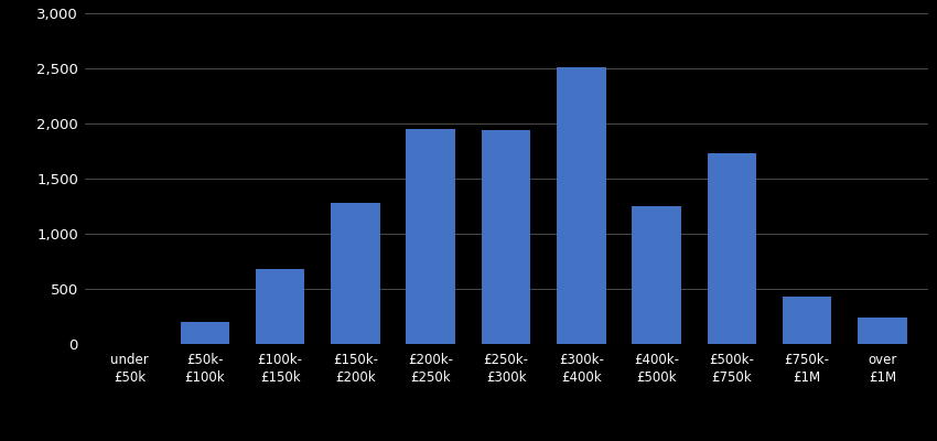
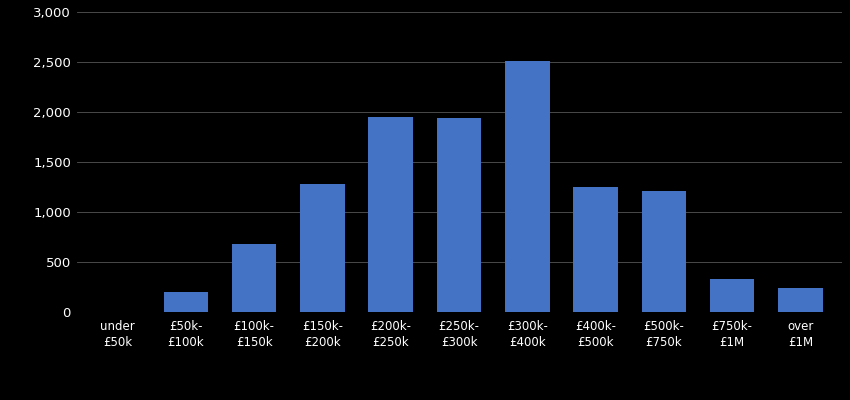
£500k- £750k: 1,730 -> 1,210
£750k- £1M: 430 -> 330
